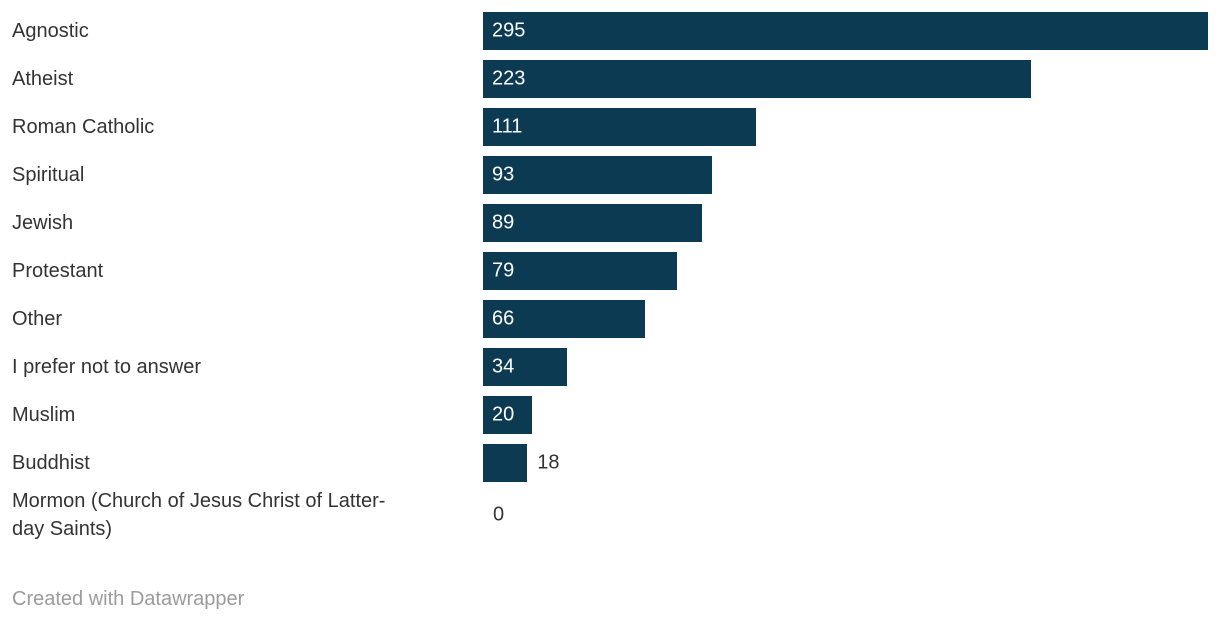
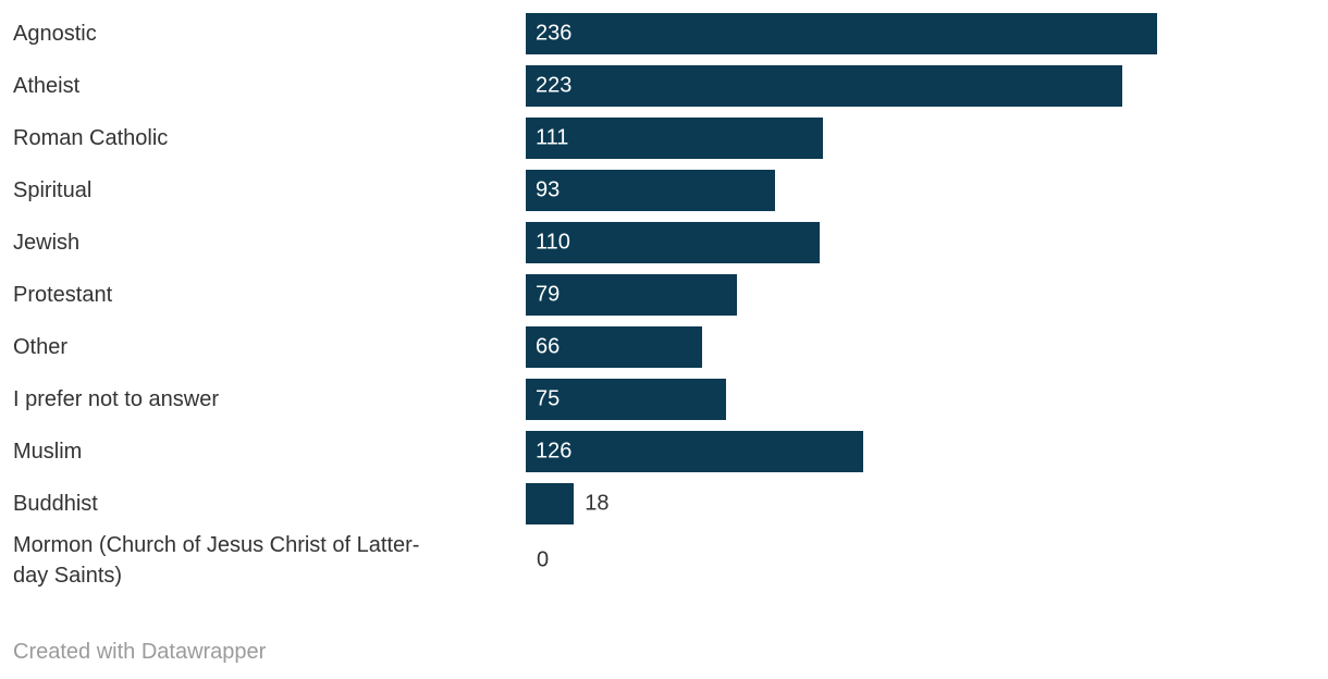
Agnostic: 295 -> 236
Jewish: 89 -> 110
I prefer not to answer: 34 -> 75
Muslim: 20 -> 126
